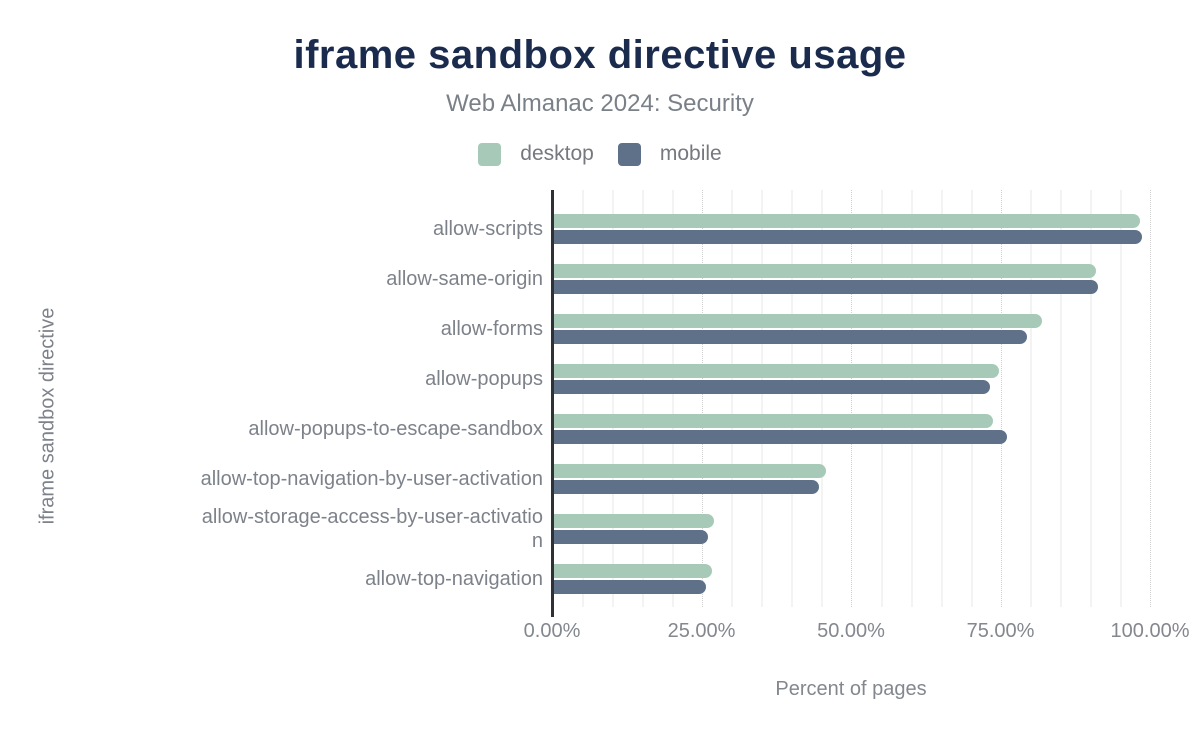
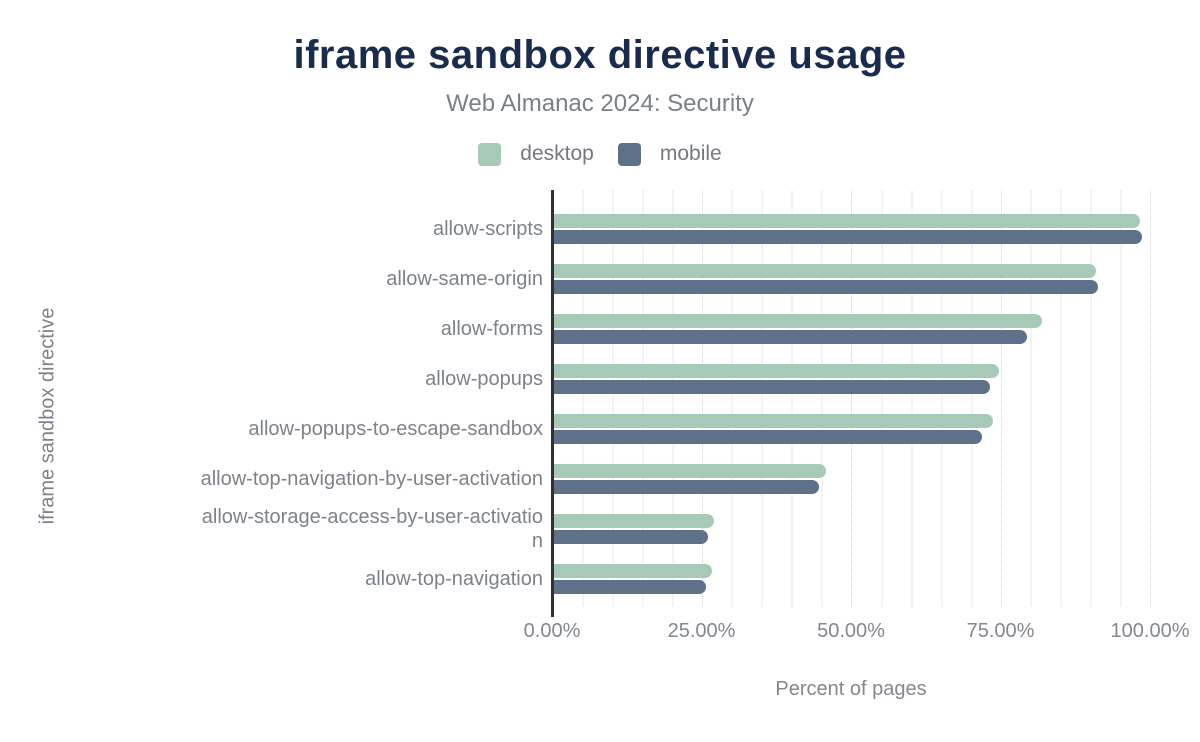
mobile/allow-popups-to-escape-sandbox: 76% -> 72%
